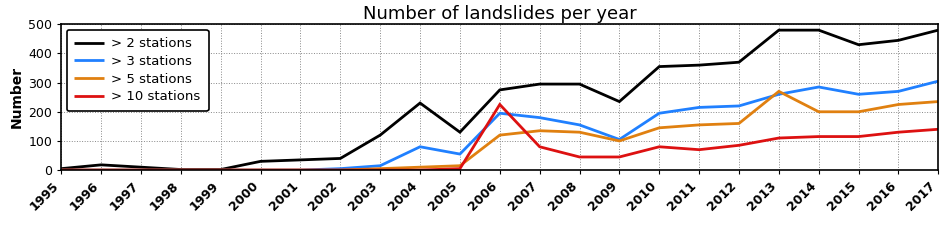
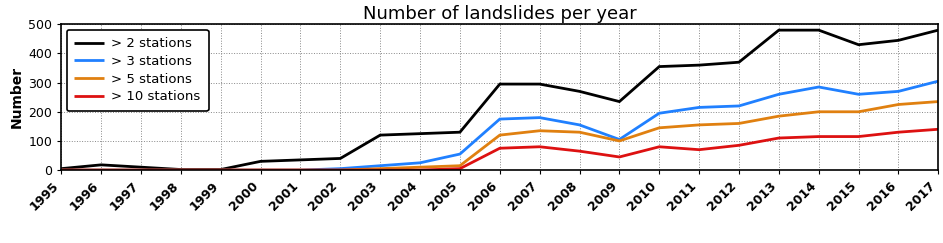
> 2 stations/2004: 230 -> 125
> 3 stations/2004: 80 -> 25
> 2 stations/2006: 275 -> 295
> 3 stations/2006: 195 -> 175
> 10 stations/2006: 225 -> 75
> 2 stations/2008: 295 -> 270
> 10 stations/2008: 45 -> 65
> 5 stations/2013: 270 -> 185
